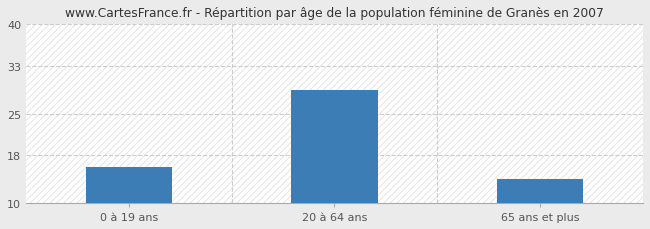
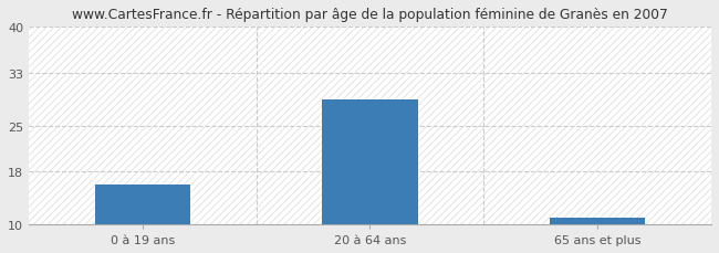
65 ans et plus: 14 -> 11
